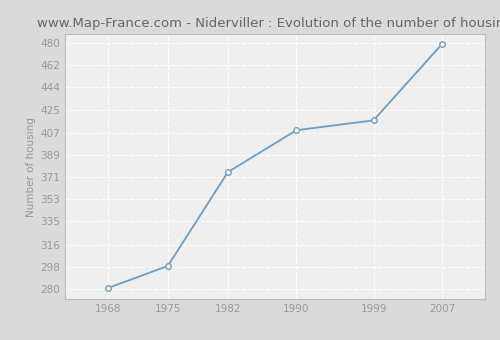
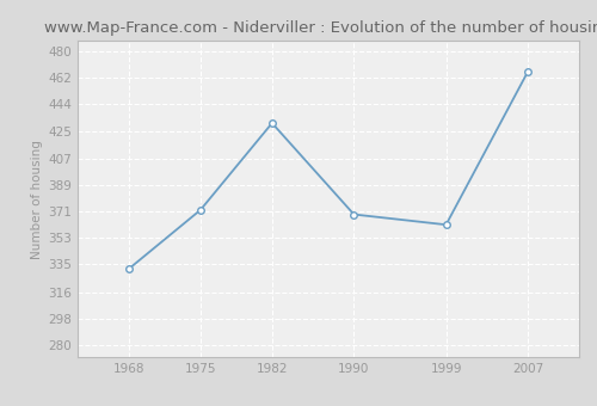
1968: 281 -> 332
1975: 299 -> 372
1982: 375 -> 431
1990: 409 -> 369
1999: 417 -> 362
2007: 479 -> 466
